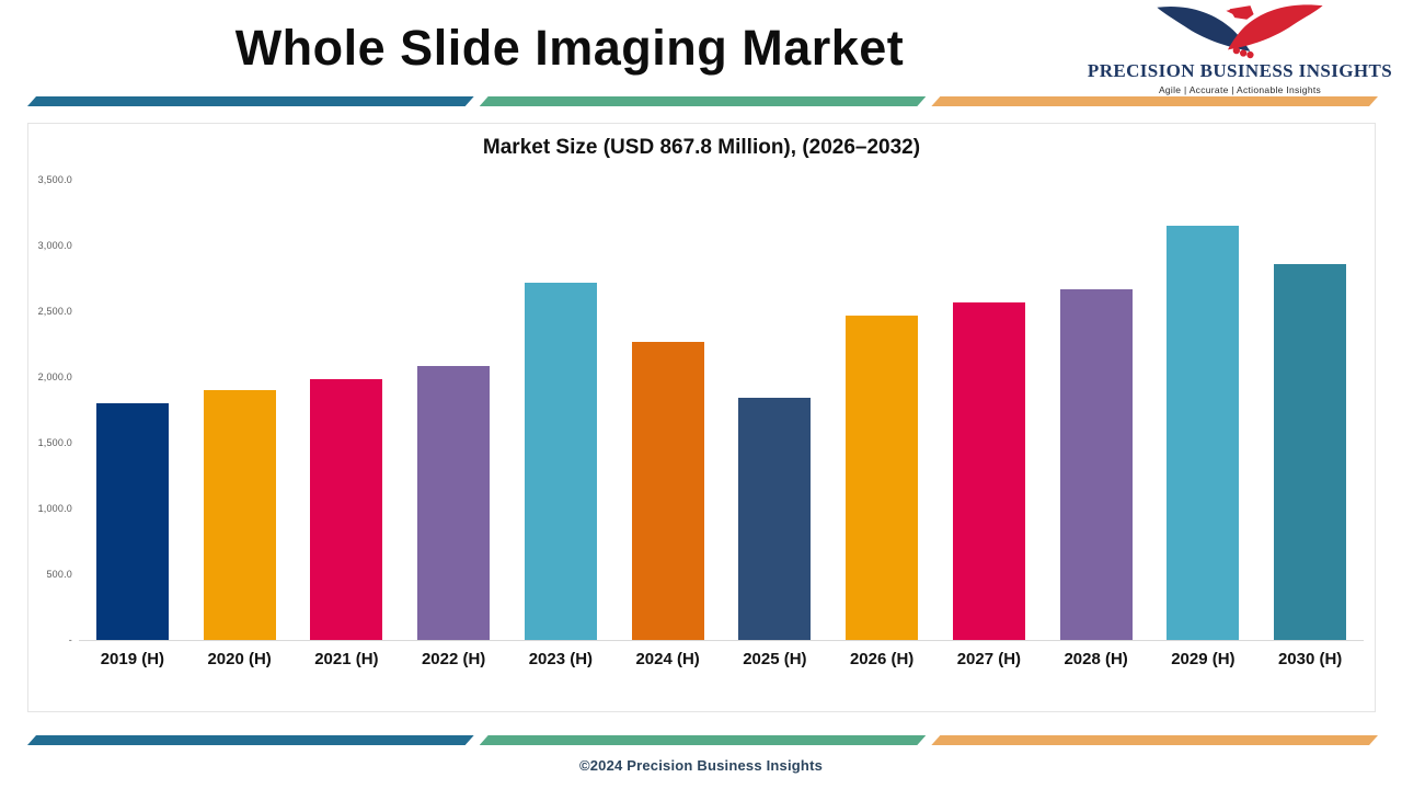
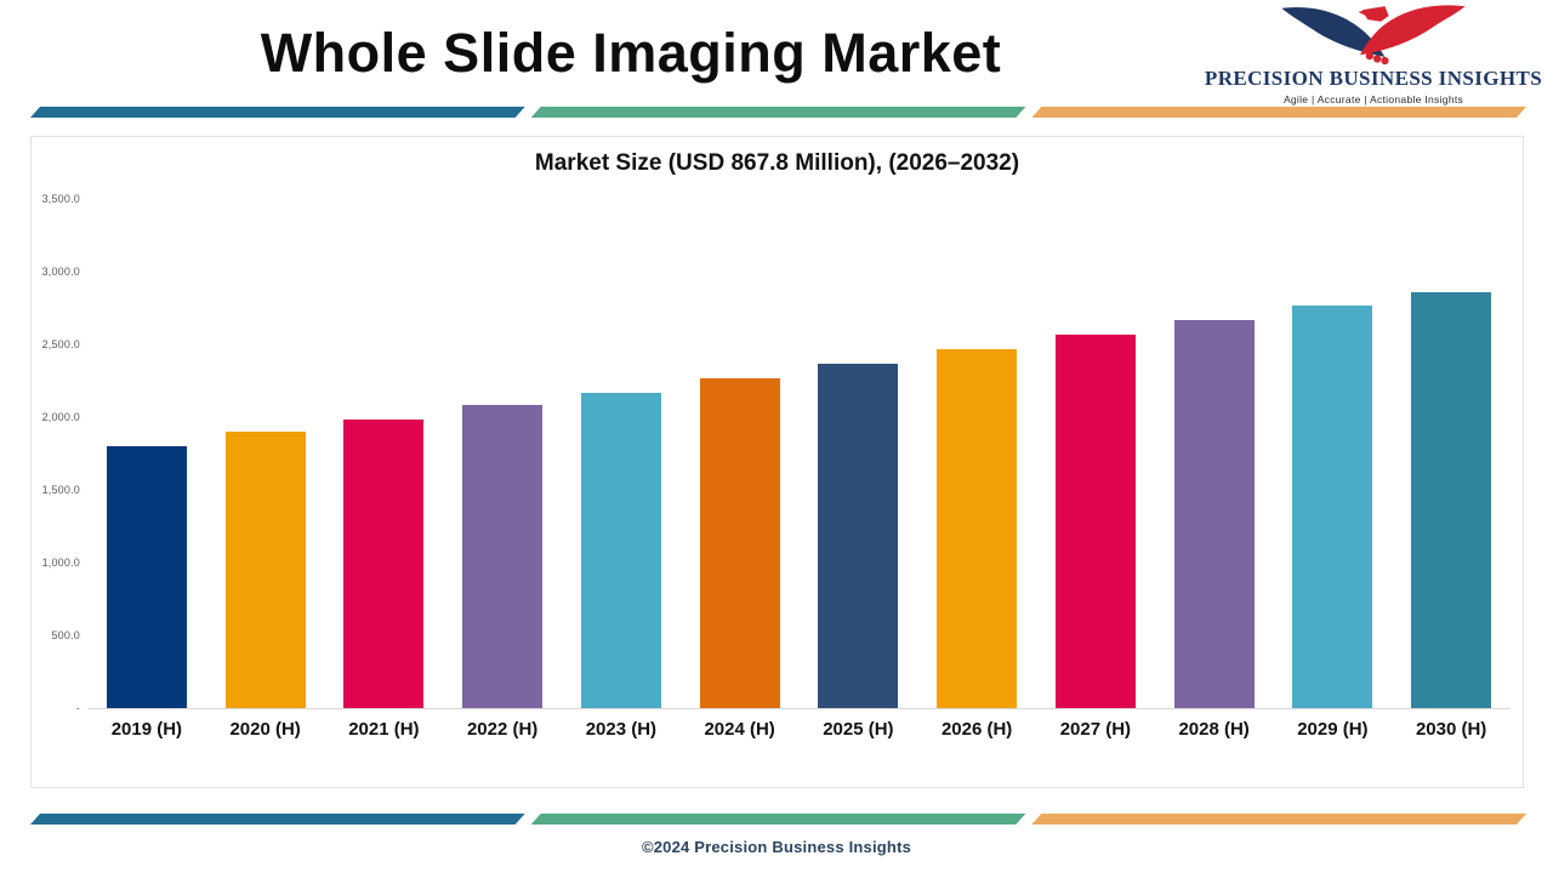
2023 (H): 2720 -> 2170
2025 (H): 1840 -> 2370
2029 (H): 3150 -> 2760
